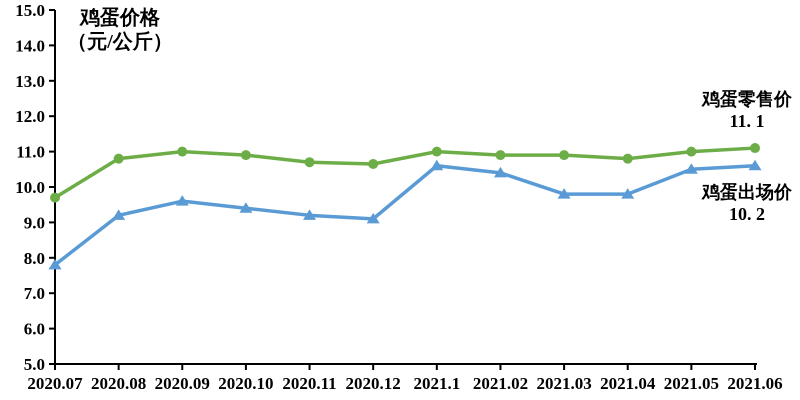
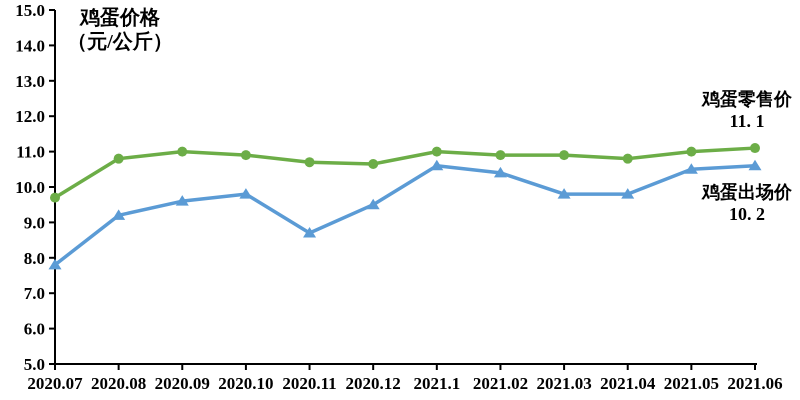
鸡蛋出场价/2020.10: 9.4 -> 9.8
鸡蛋出场价/2020.11: 9.2 -> 8.7
鸡蛋出场价/2020.12: 9.1 -> 9.5
